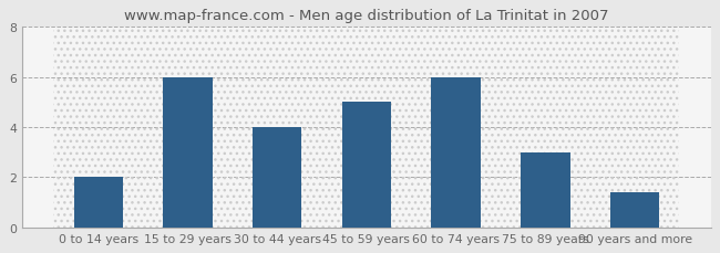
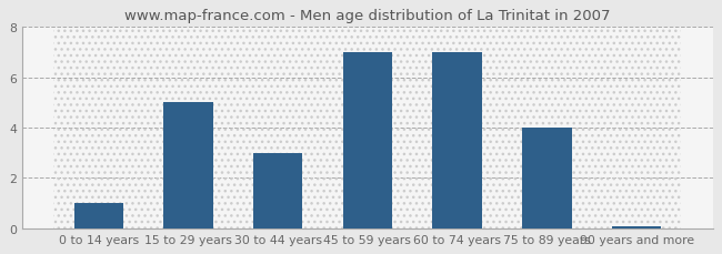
0 to 14 years: 2.00 -> 1.00
15 to 29 years: 6.00 -> 5.00
30 to 44 years: 4.00 -> 3.00
45 to 59 years: 5.00 -> 7.00
60 to 74 years: 6.00 -> 7.00
75 to 89 years: 3.00 -> 4.00
90 years and more: 1.40 -> 0.07
